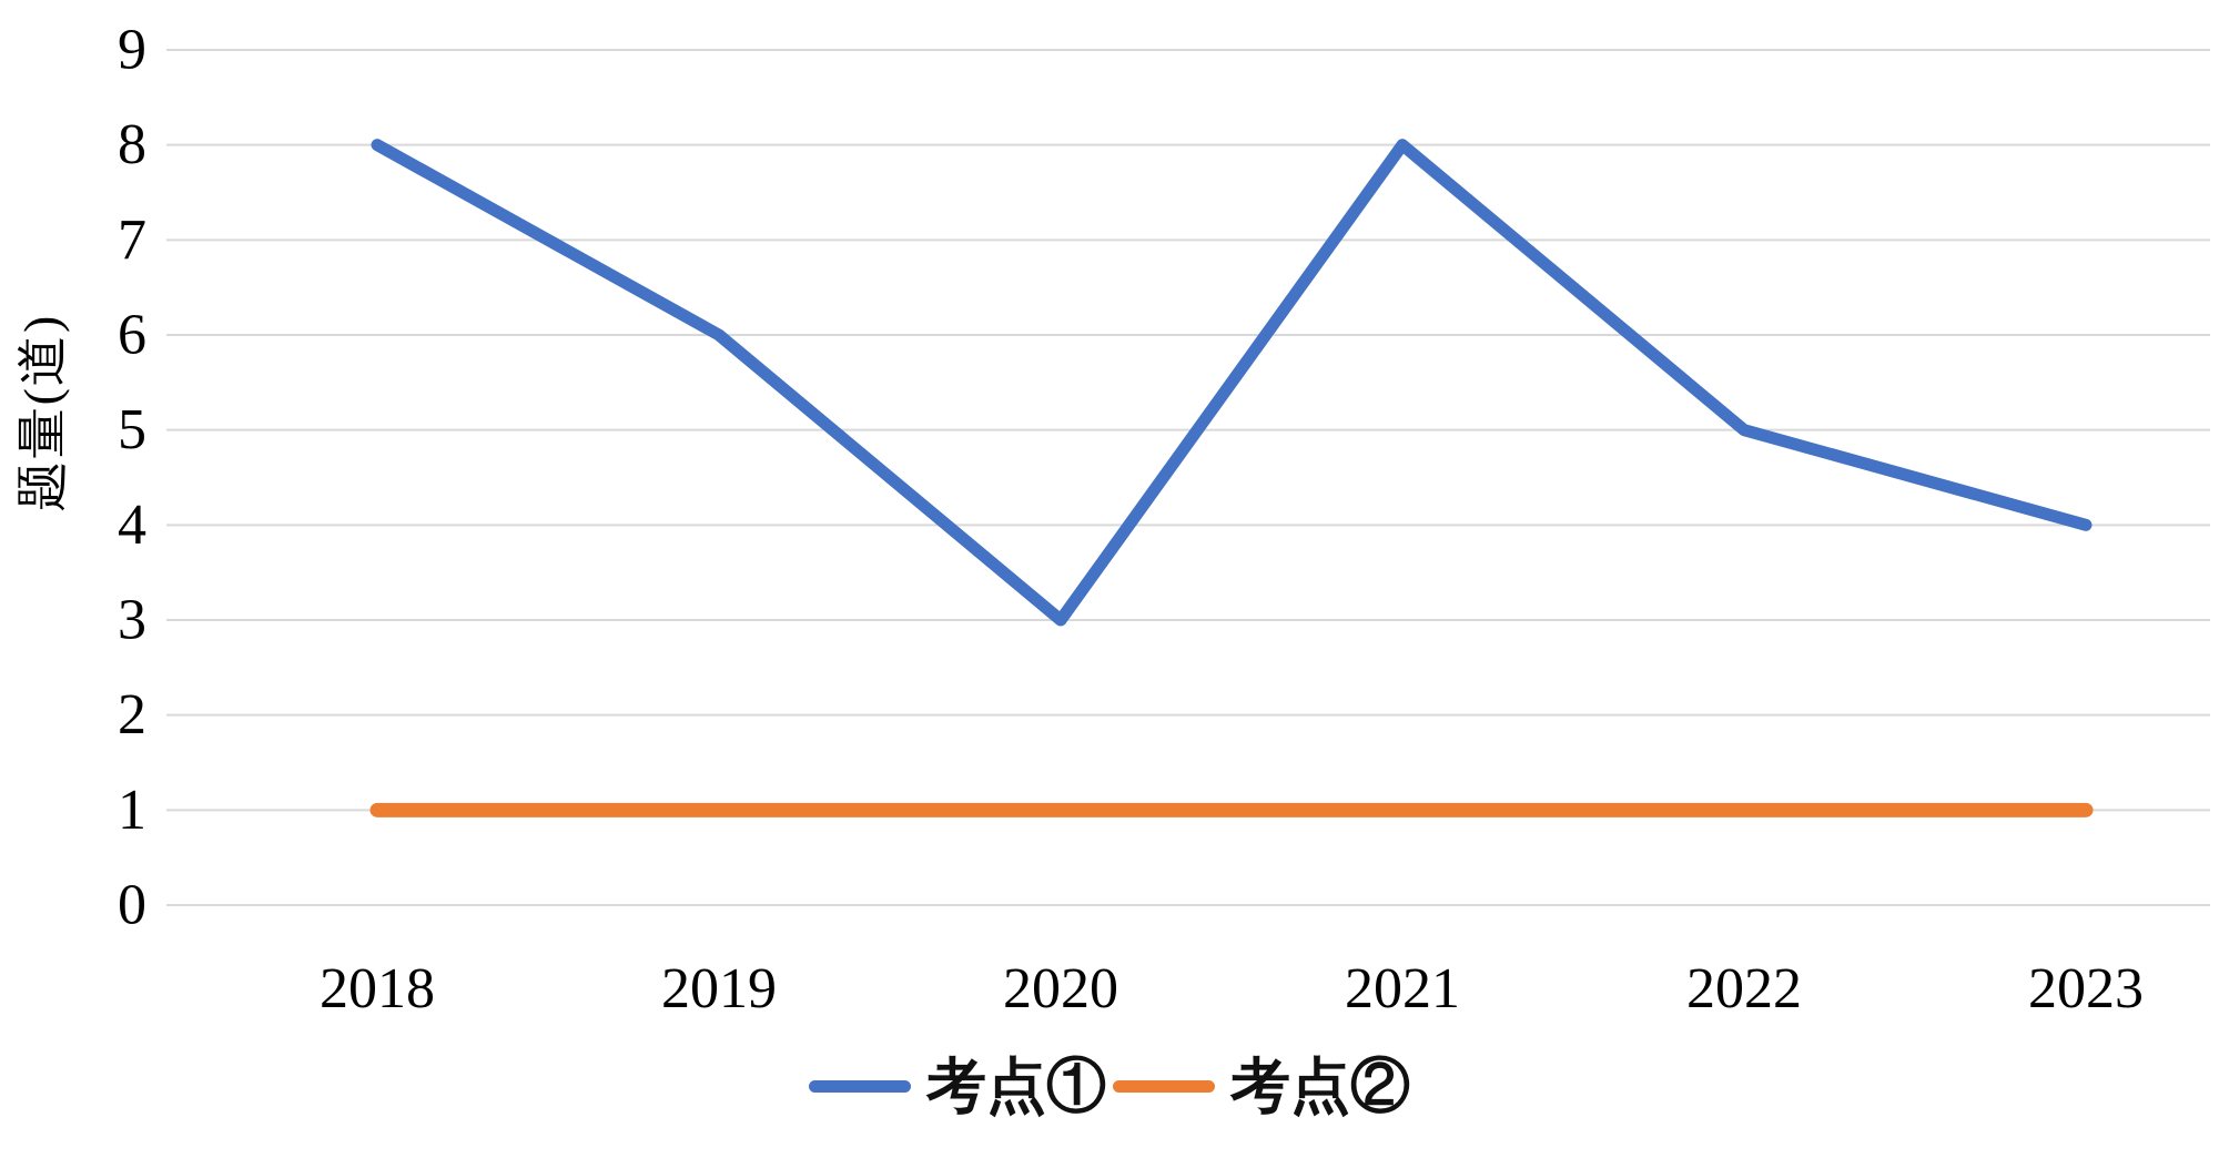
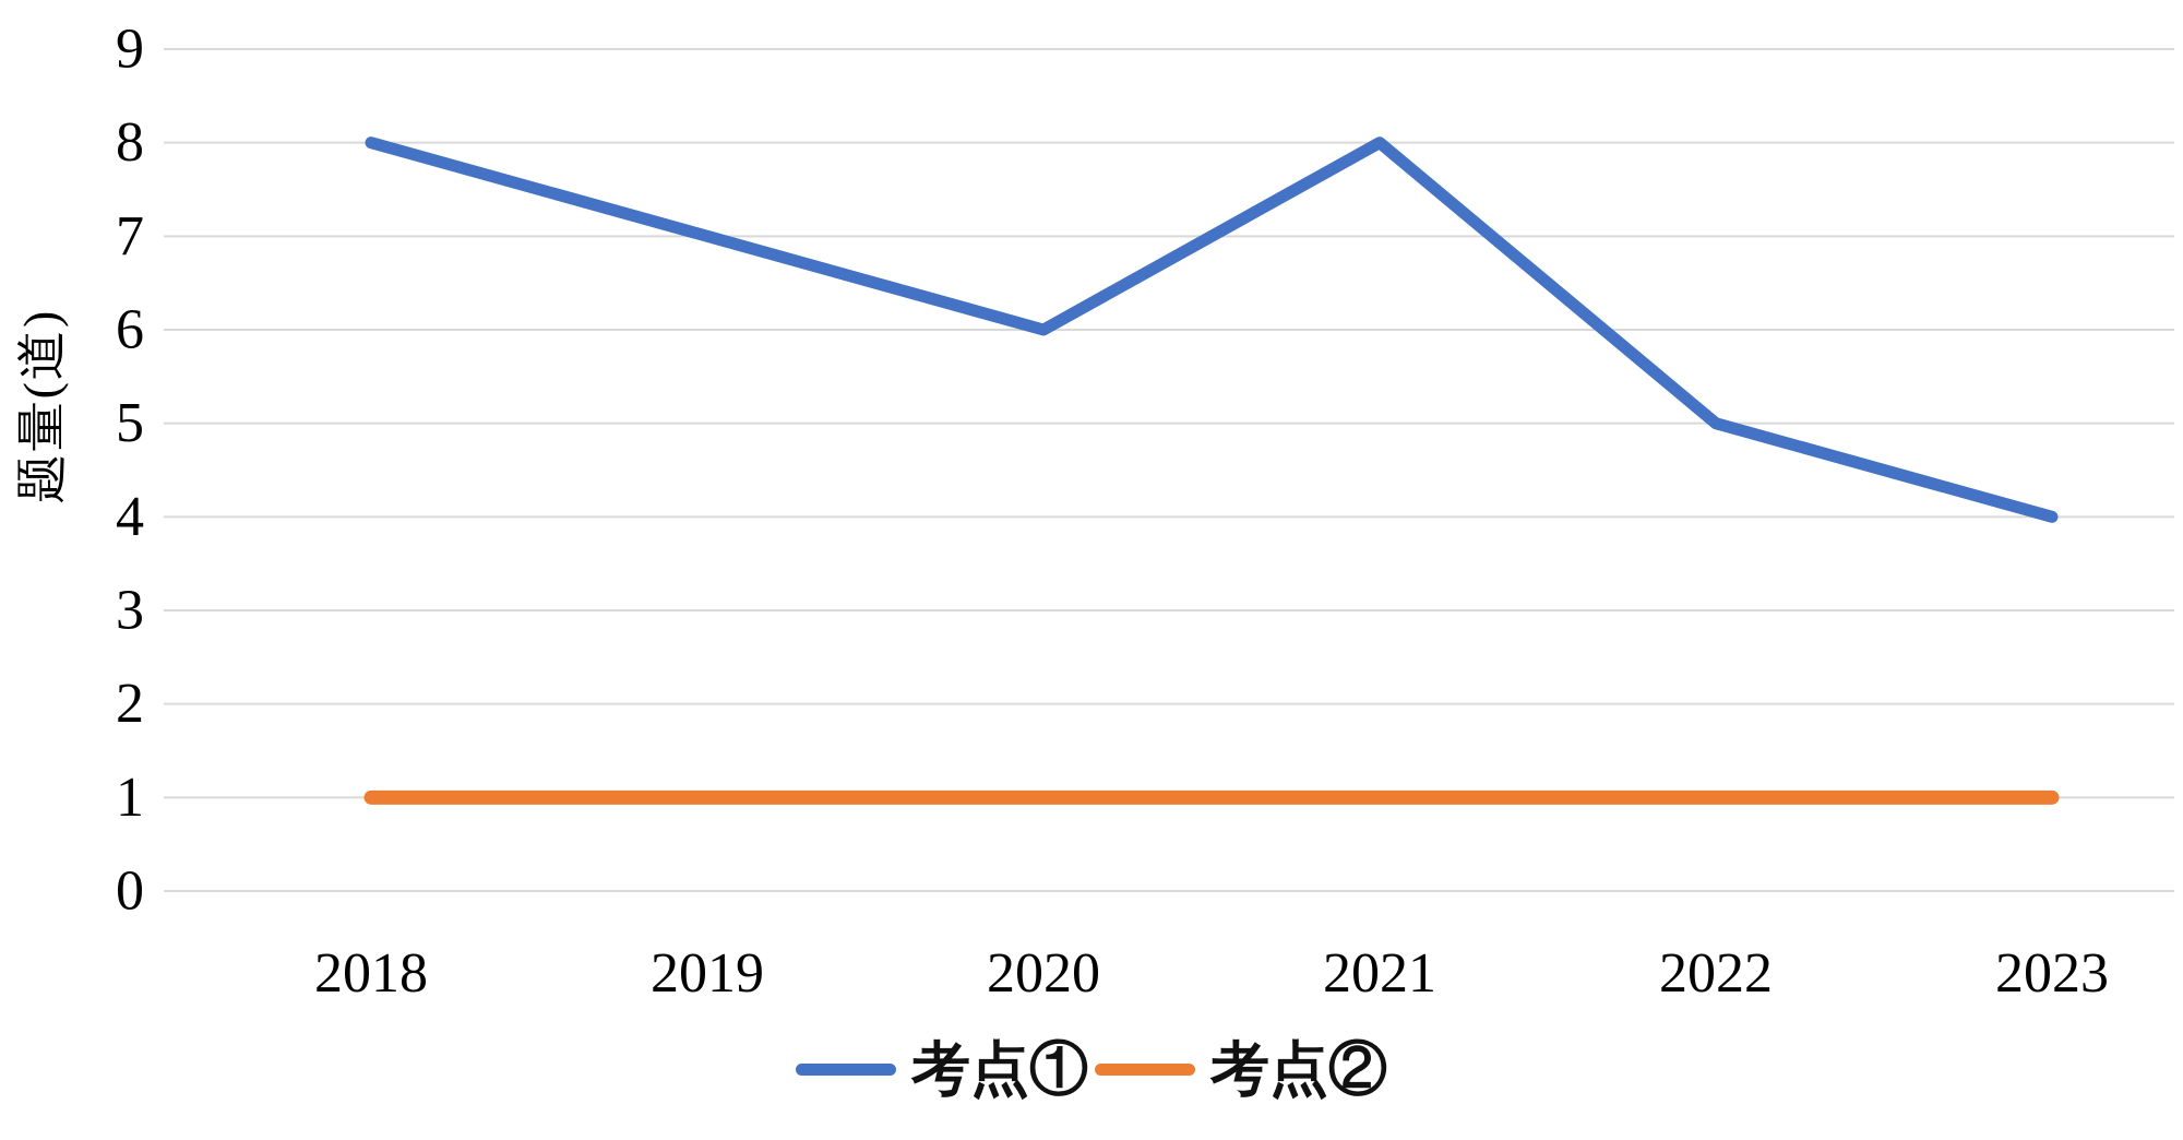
考点①/2019: 6 -> 7
考点①/2020: 3 -> 6
